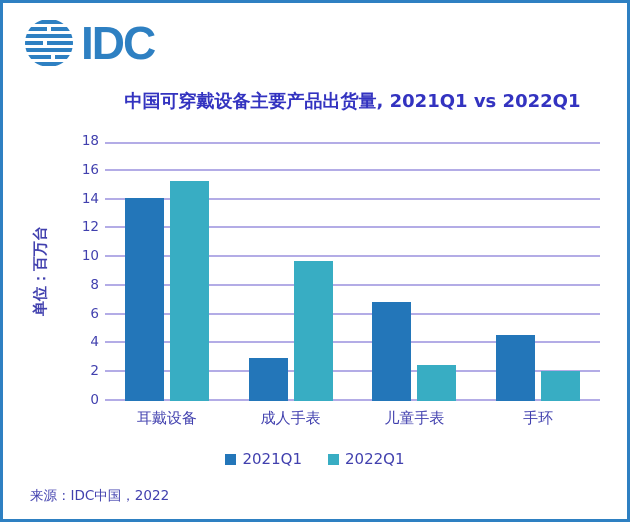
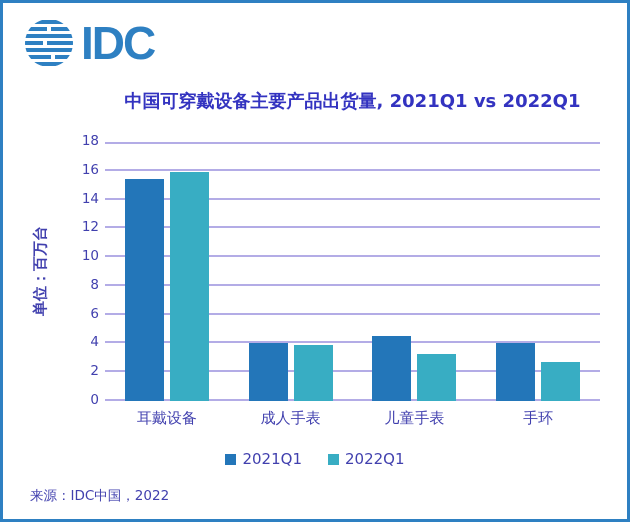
2021Q1/耳戴设备: 14.1 -> 15.4
2022Q1/耳戴设备: 15.3 -> 15.9
2021Q1/成人手表: 3.0 -> 4.0
2022Q1/成人手表: 9.7 -> 3.9
2021Q1/儿童手表: 6.9 -> 4.5
2022Q1/儿童手表: 2.5 -> 3.3
2021Q1/手环: 4.6 -> 4.0
2022Q1/手环: 2.1 -> 2.7
